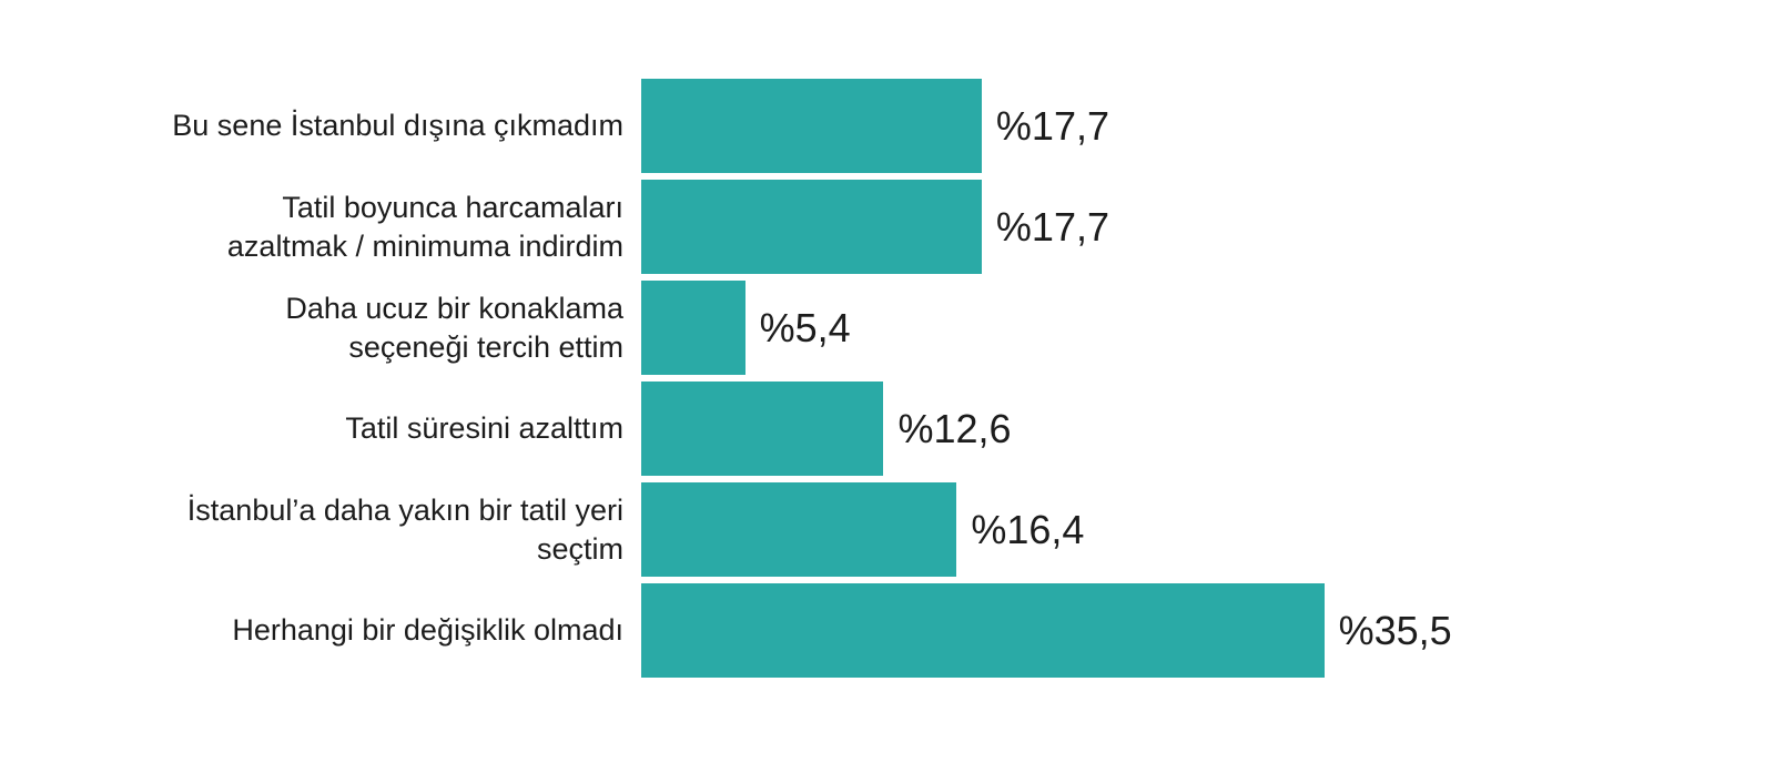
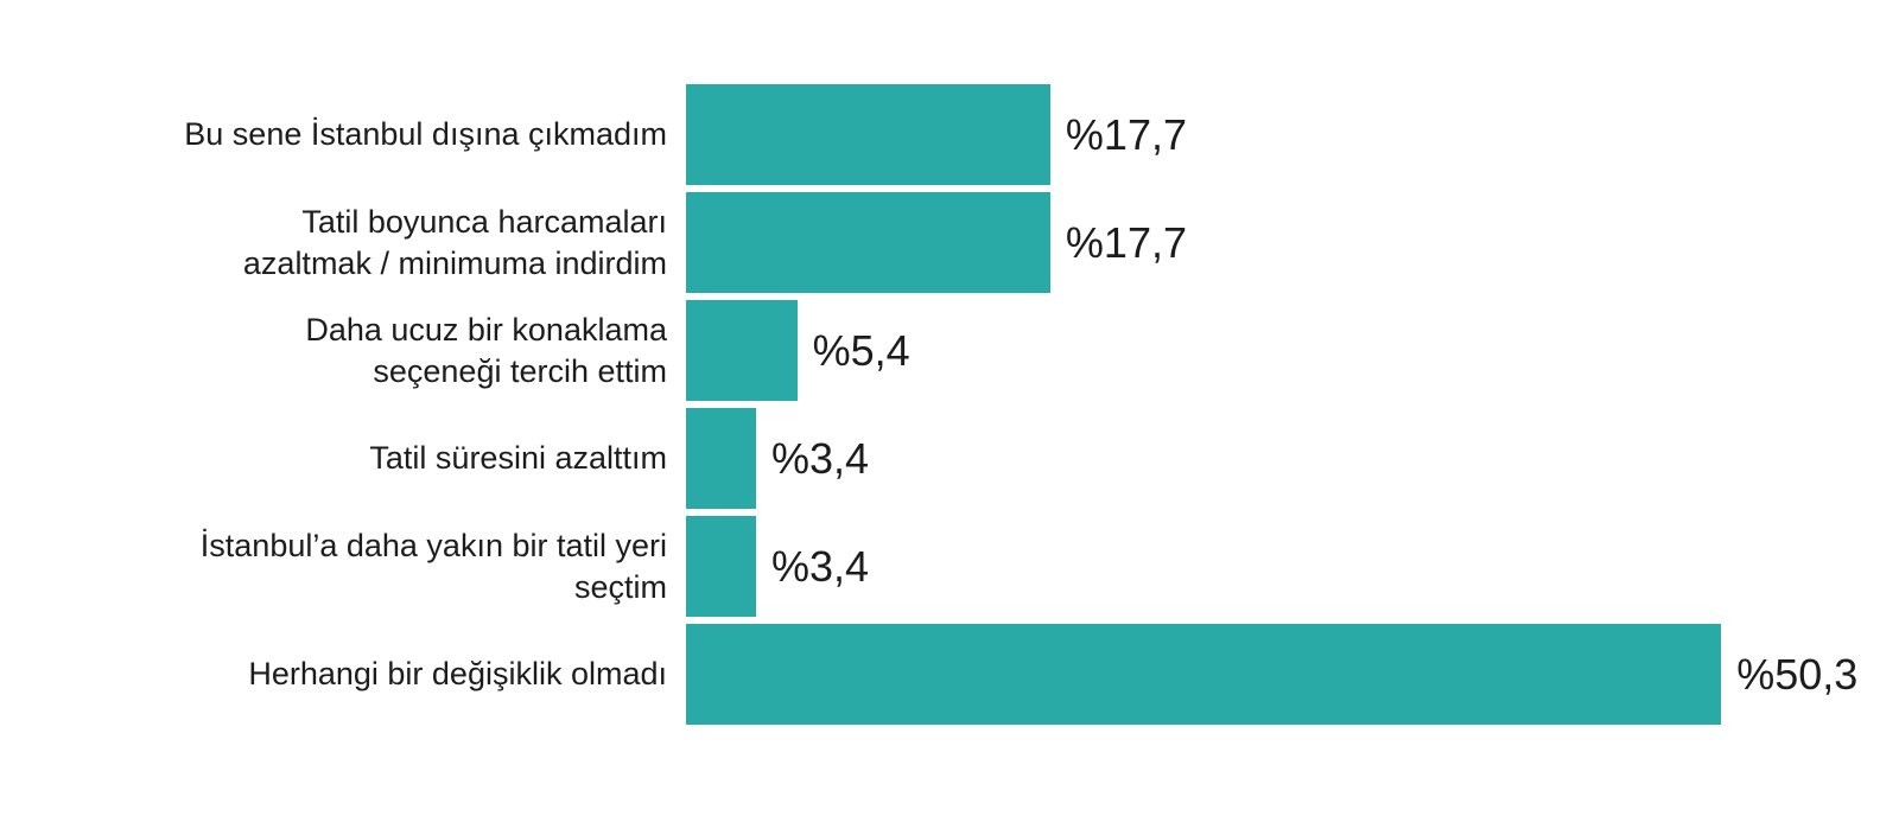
Tatil süresini azalttım: 12,6 -> 3,4
İstanbul’a daha yakın bir tatil yeri seçtim: 16,4 -> 3,4
Herhangi bir değişiklik olmadı: 35,5 -> 50,3
